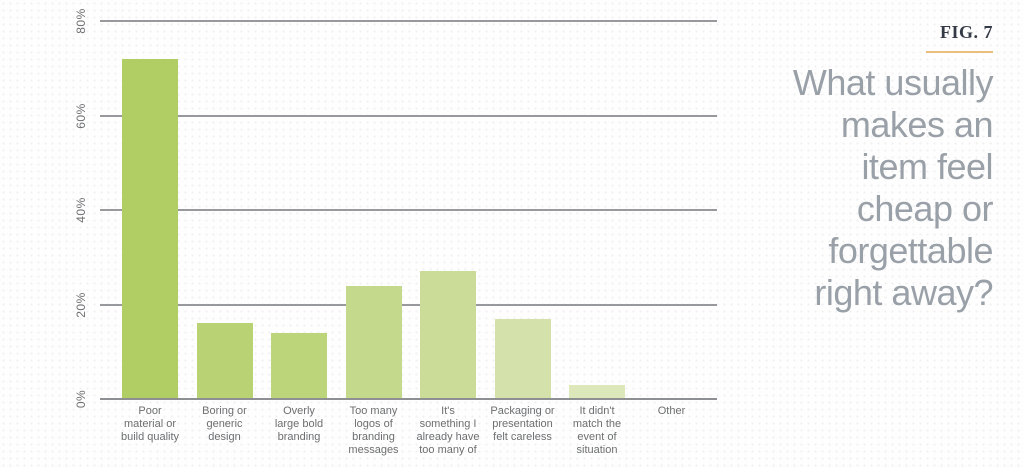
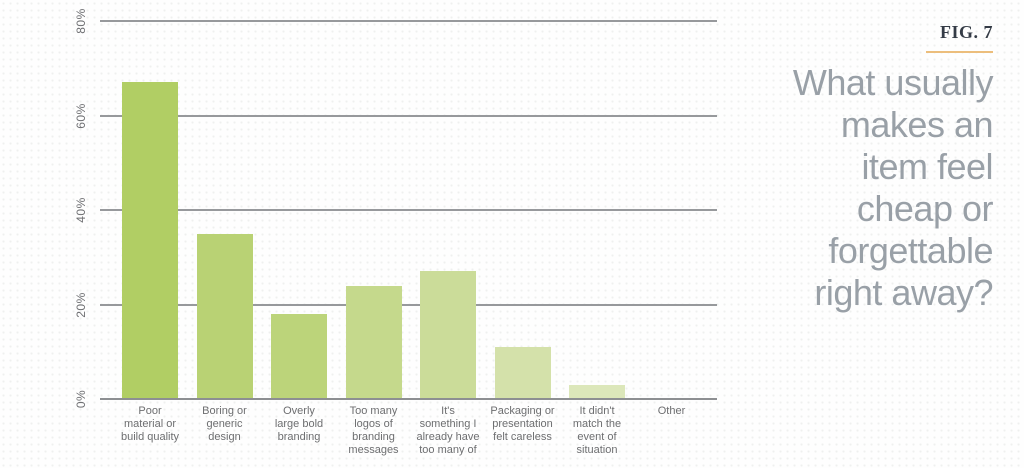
Poor material or build quality: 72% -> 67%
Boring or generic design: 16% -> 35%
Overly large bold branding: 14% -> 18%
Packaging or presentation felt careless: 17% -> 11%
